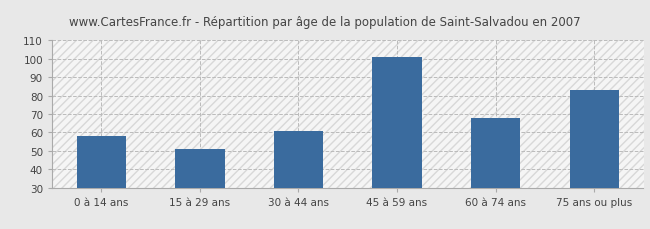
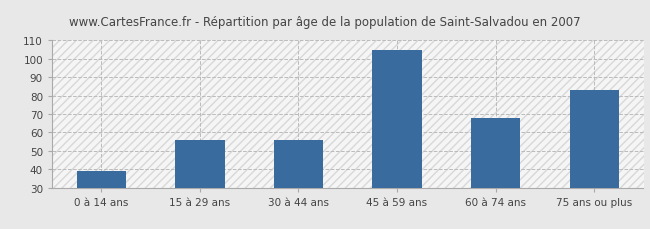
0 à 14 ans: 58 -> 39
15 à 29 ans: 51 -> 56
30 à 44 ans: 61 -> 56
45 à 59 ans: 101 -> 105
